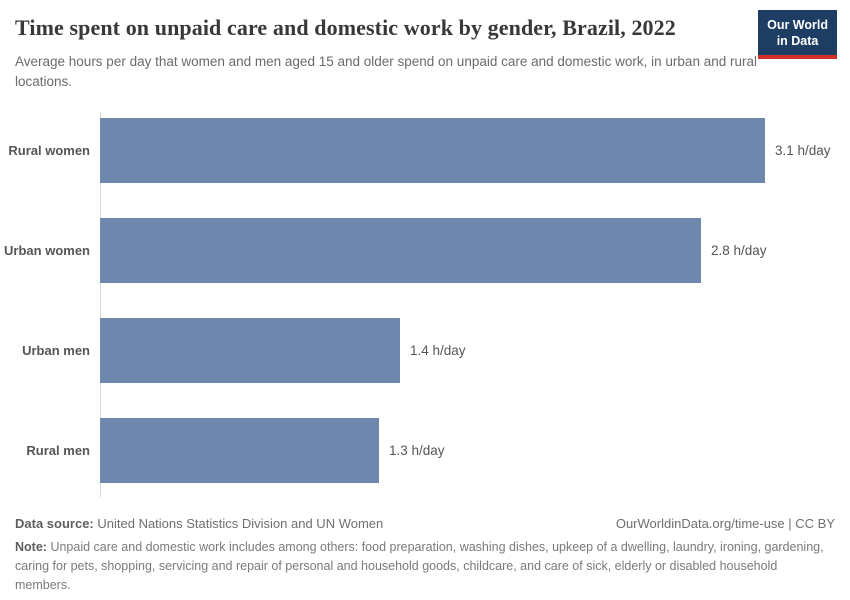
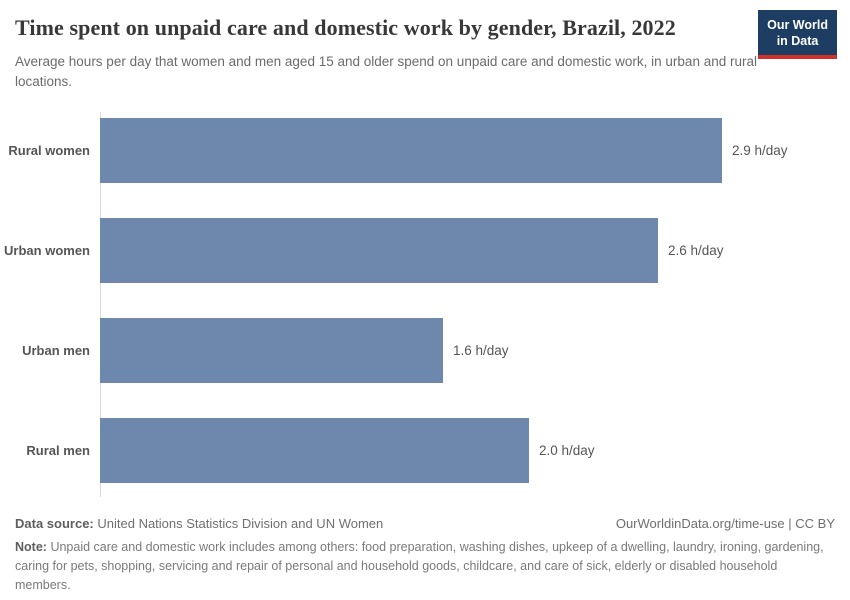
Rural women: 3.1 -> 2.9
Urban women: 2.8 -> 2.6
Urban men: 1.4 -> 1.6
Rural men: 1.3 -> 2.0
